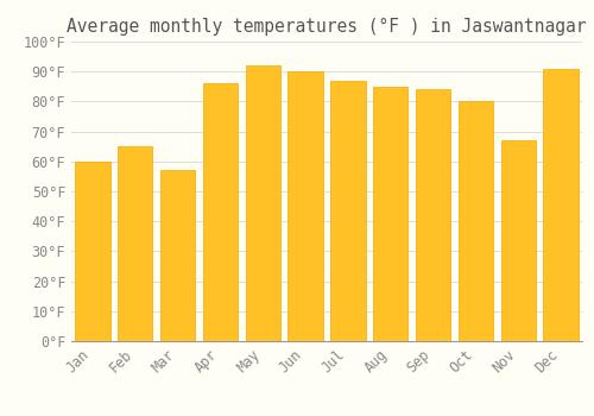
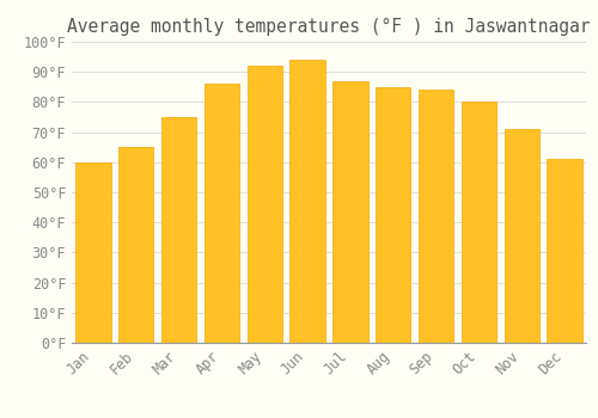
Mar: 57°F -> 75°F
Jun: 90°F -> 94°F
Nov: 67°F -> 71°F
Dec: 91°F -> 61°F
